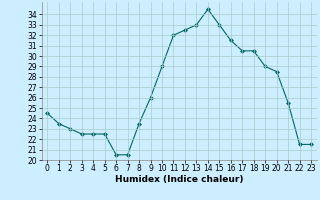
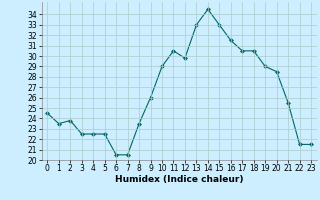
2: 23.0 -> 23.8
11: 32.0 -> 30.5
12: 32.5 -> 29.8
